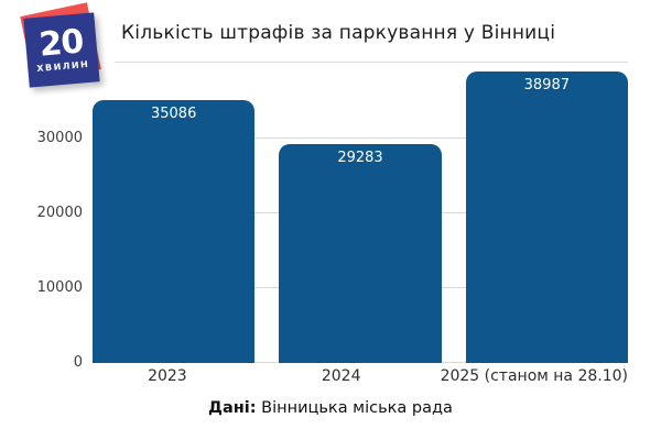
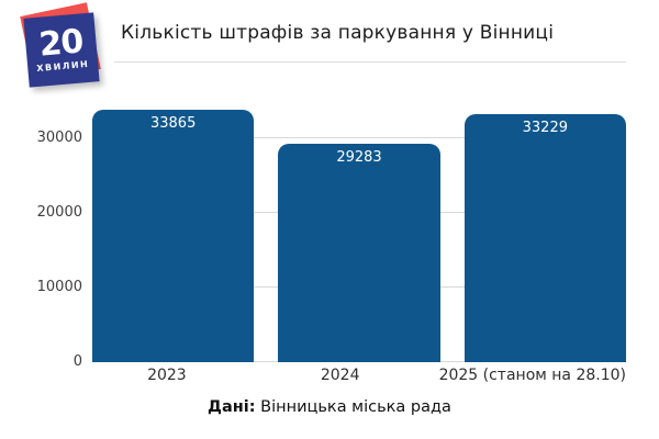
2023: 35086 -> 33865
2025 (станом на 28.10): 38987 -> 33229
